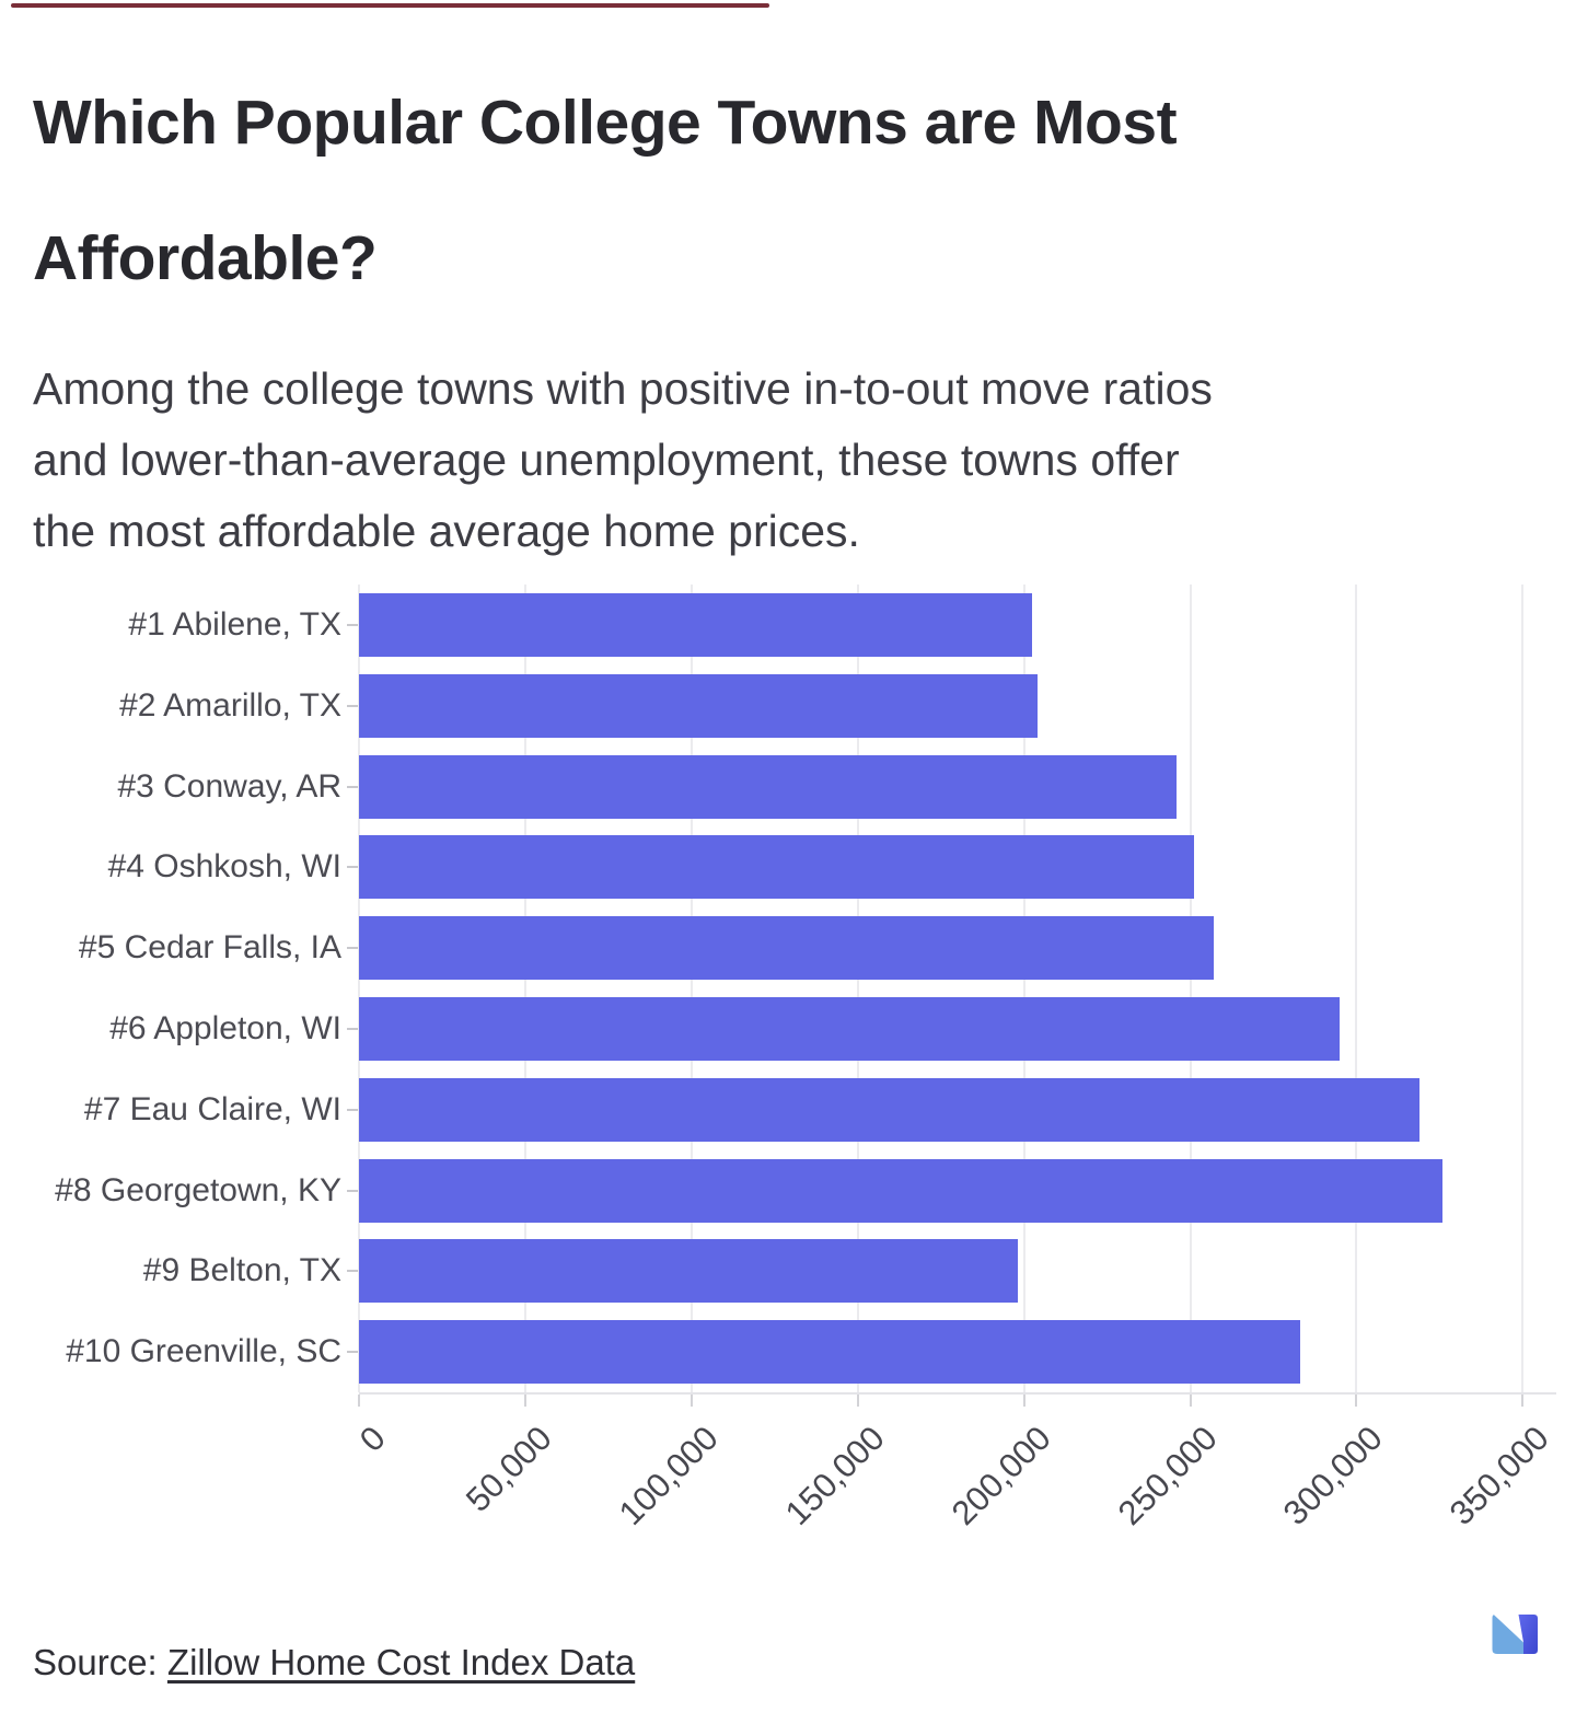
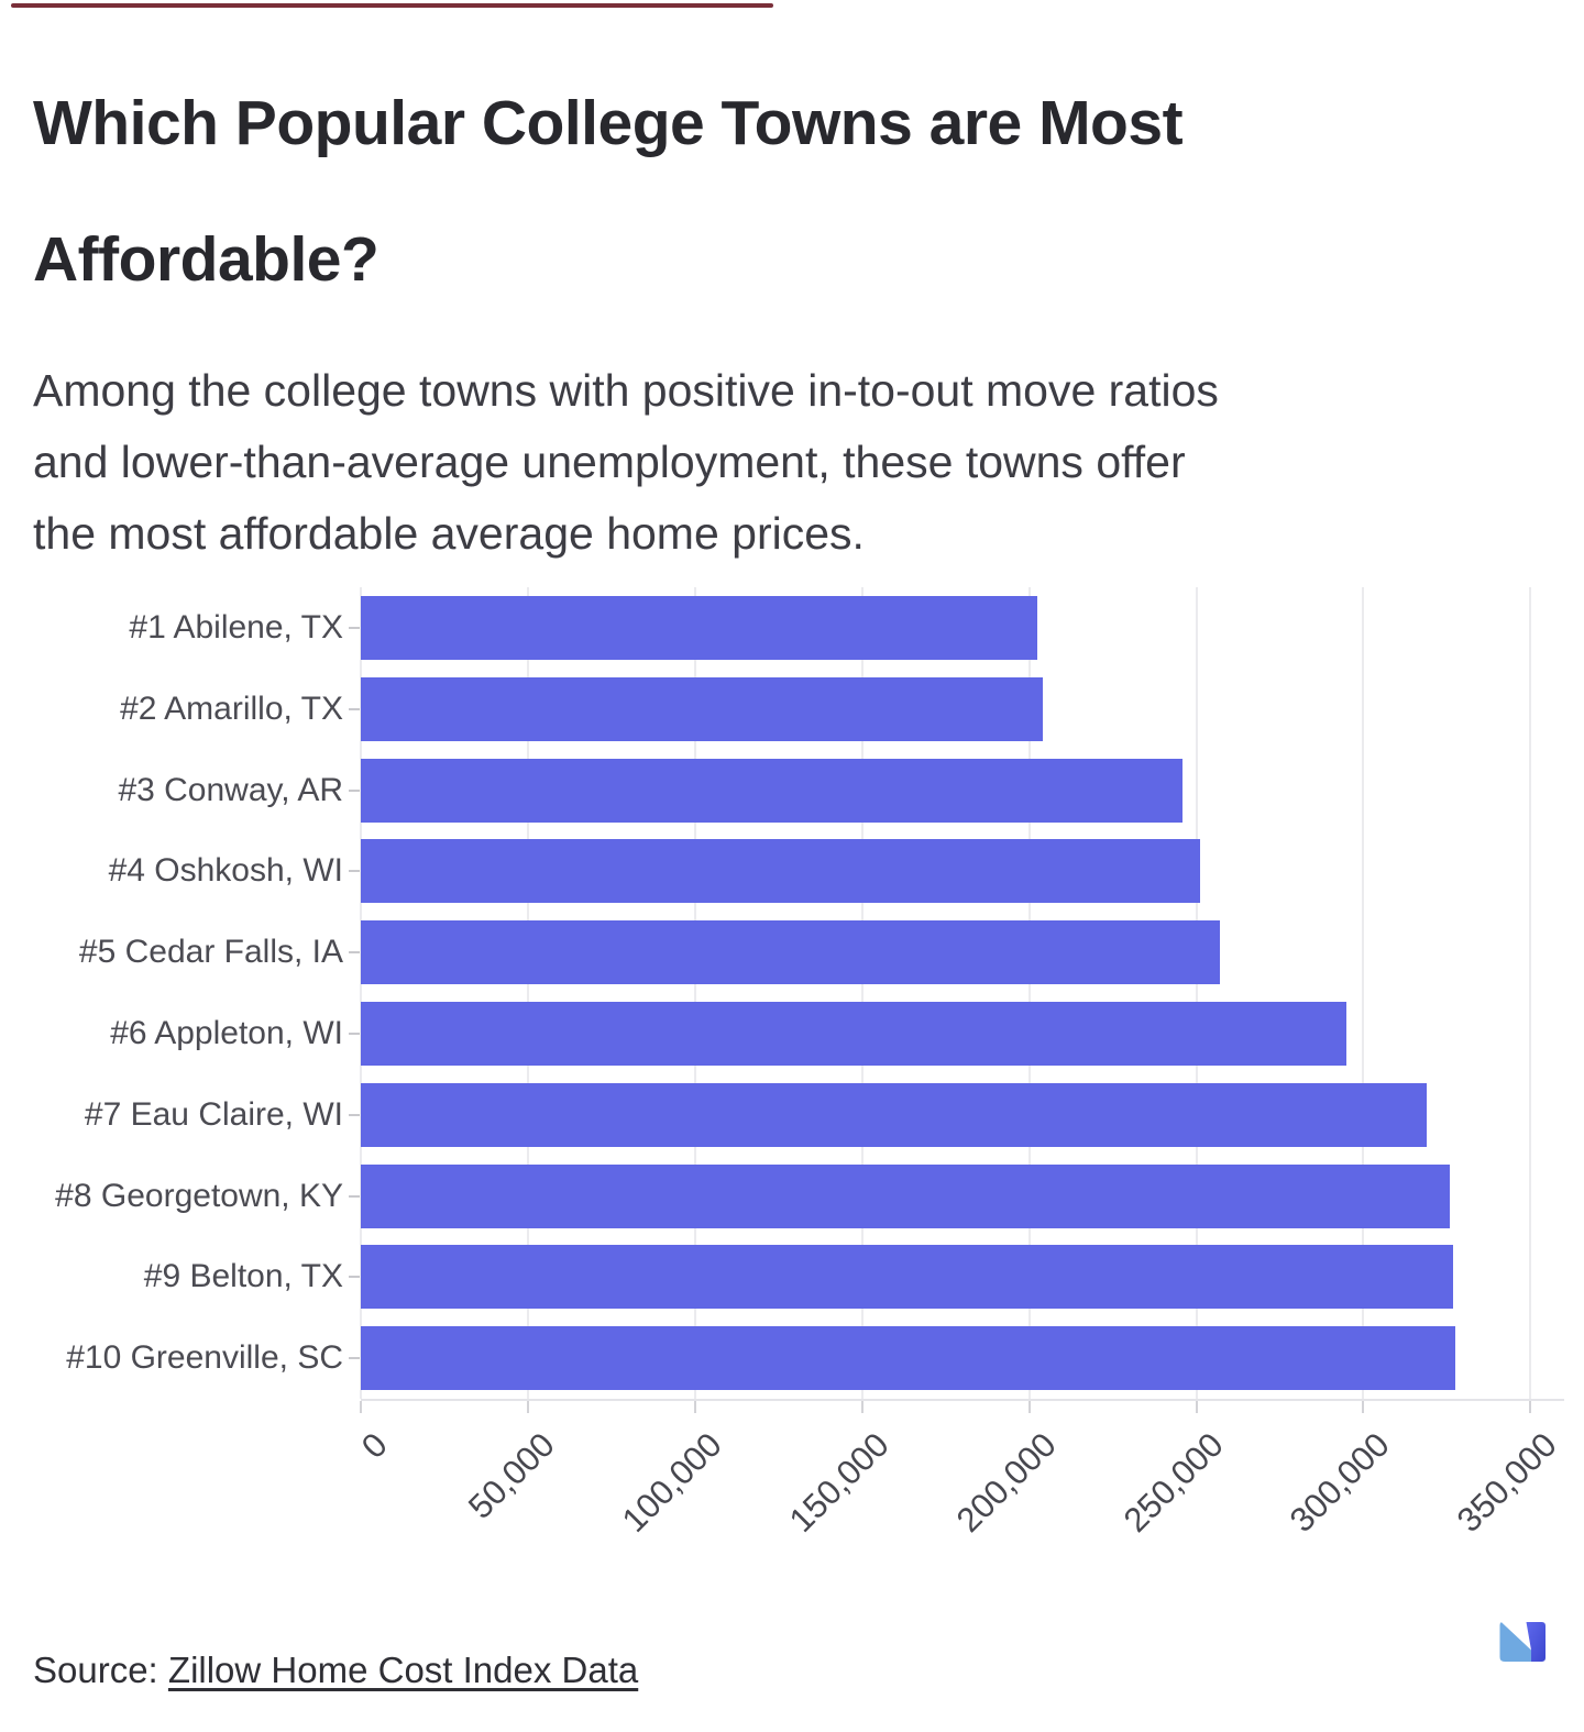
#9 Belton, TX: 198000 -> 327000
#10 Greenville, SC: 283000 -> 328000
